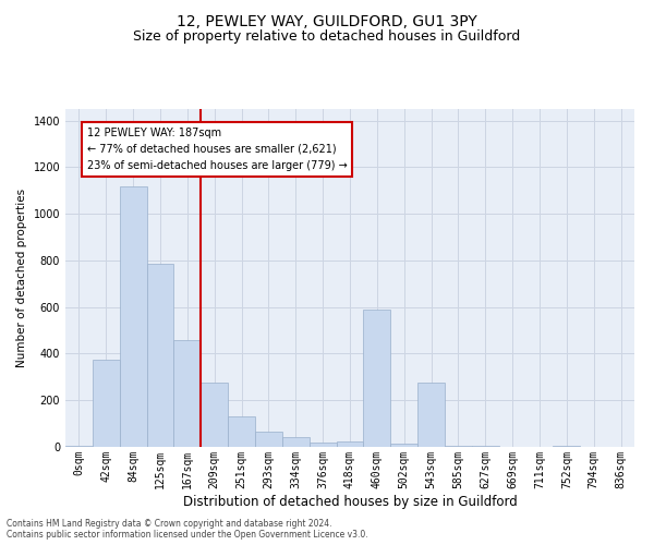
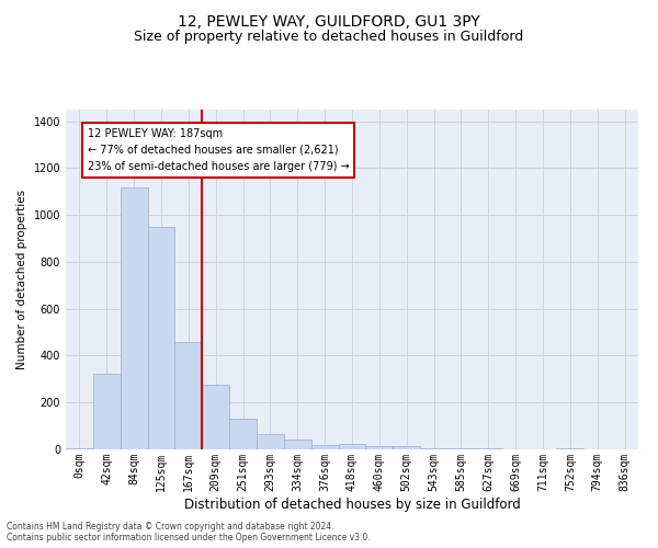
42sqm: 375 -> 325
125sqm: 785 -> 950
460sqm: 590 -> 15
543sqm: 275 -> 5
